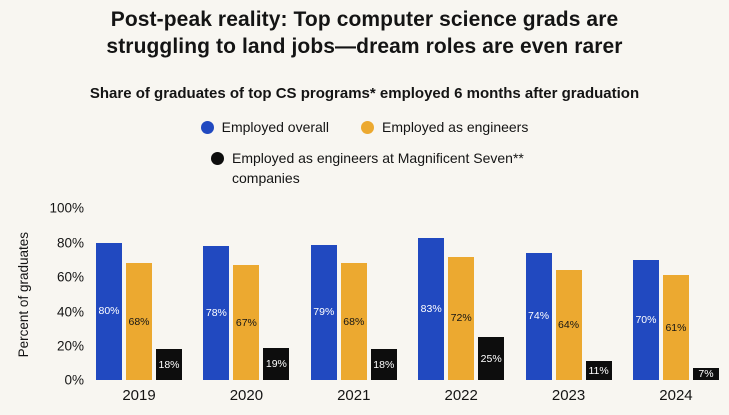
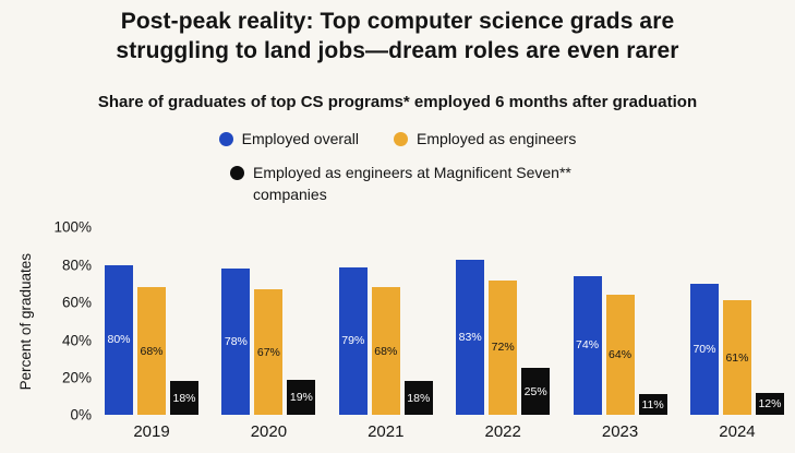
Employed as engineers at Magnificent Seven** companies/2024: 7% -> 12%
